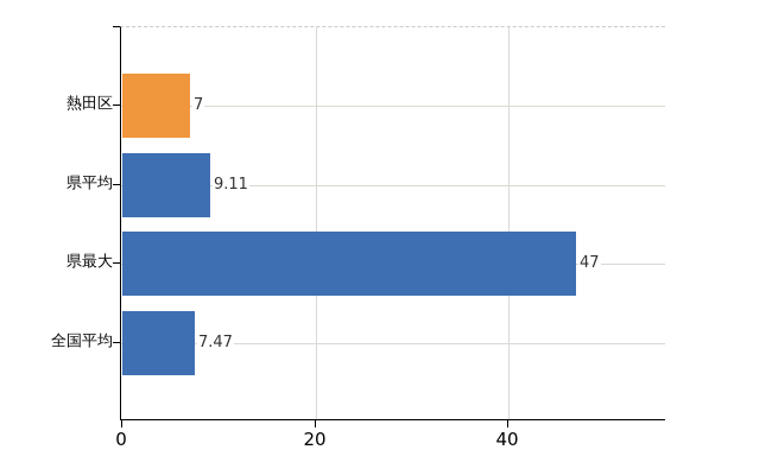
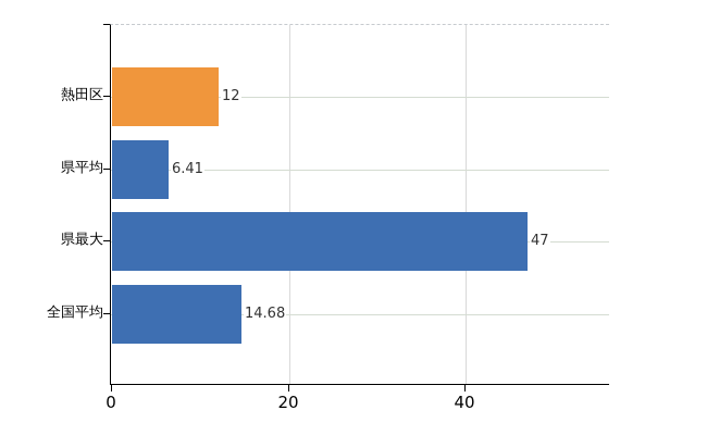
熱田区: 7 -> 12
県平均: 9.11 -> 6.41
全国平均: 7.47 -> 14.68
